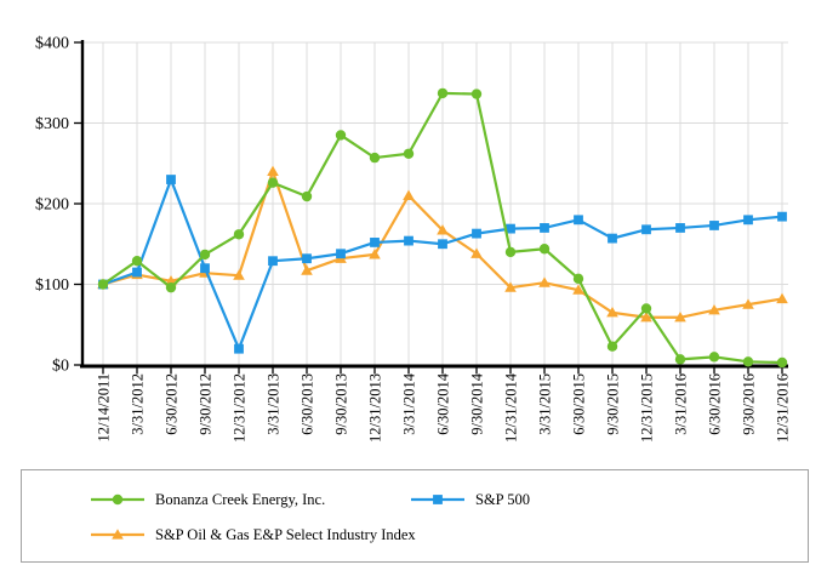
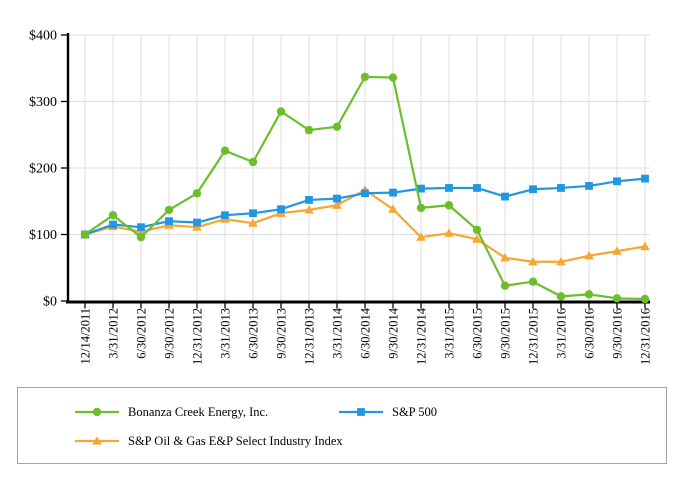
S&P 500/6/30/2012: $230 -> $110
S&P 500/12/31/2012: $20 -> $120
S&P Oil & Gas E&P Select Industry Index/3/31/2013: $240 -> $120
S&P Oil & Gas E&P Select Industry Index/3/31/2014: $210 -> $140
S&P 500/6/30/2014: $150 -> $160
S&P 500/6/30/2015: $180 -> $170
Bonanza Creek Energy, Inc./12/31/2015: $70 -> $30
